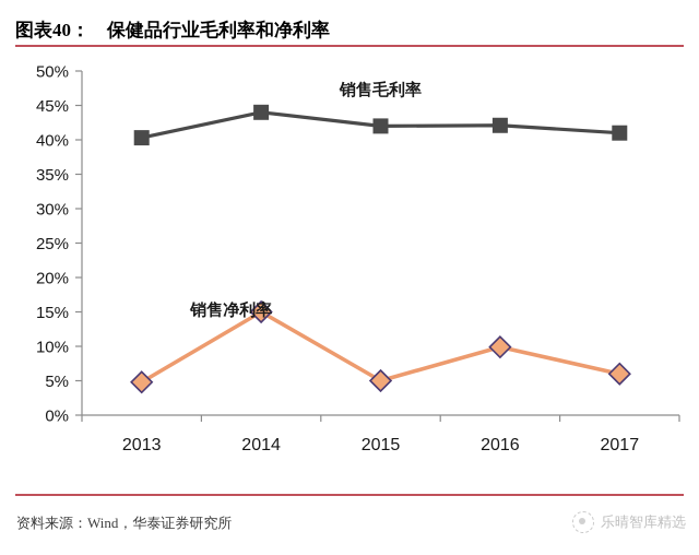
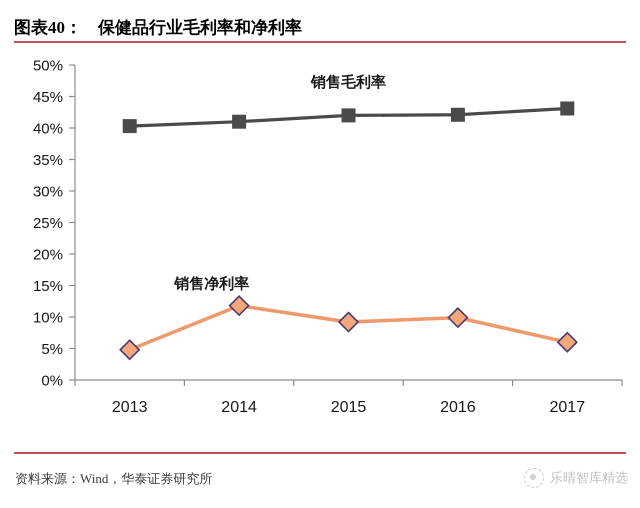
销售毛利率/2014: 44% -> 41%
销售净利率/2014: 15% -> 12%
销售净利率/2015: 5% -> 9%
销售毛利率/2017: 41% -> 43%
